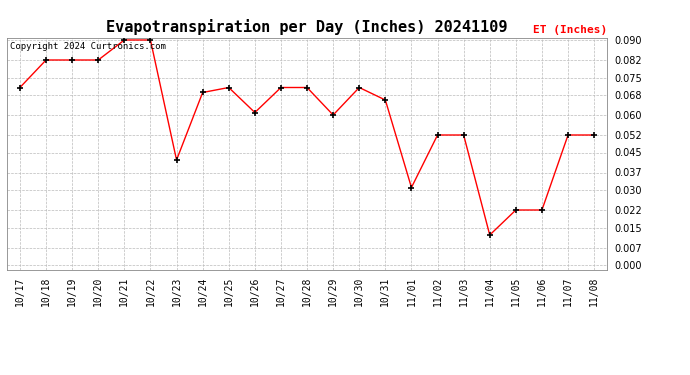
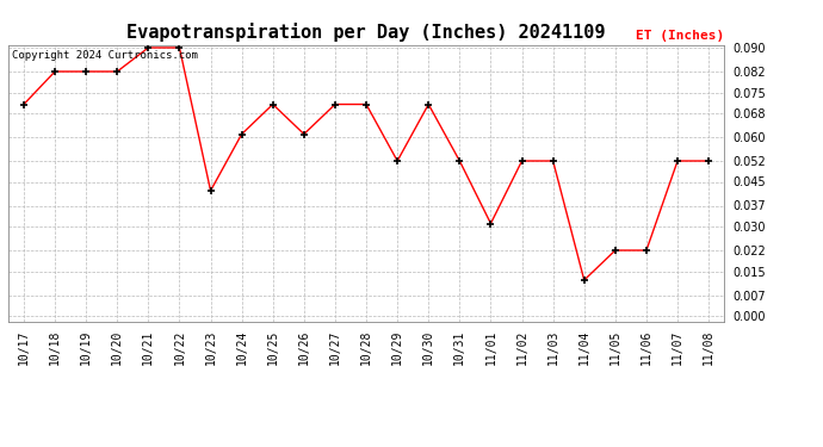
10/24: 0.069 -> 0.061
10/29: 0.060 -> 0.052
10/31: 0.066 -> 0.052
